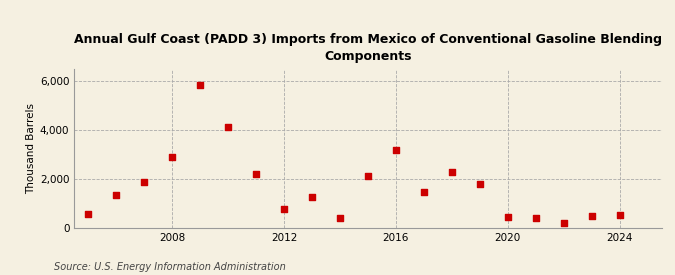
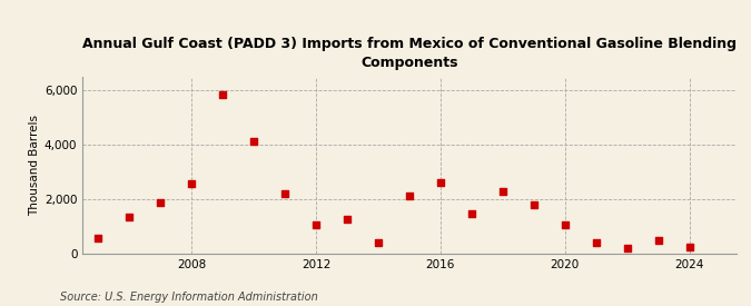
2008: 2,900 -> 2,570
2012: 800 -> 1,060
2016: 3,200 -> 2,620
2020: 450 -> 1,080
2024: 550 -> 250
